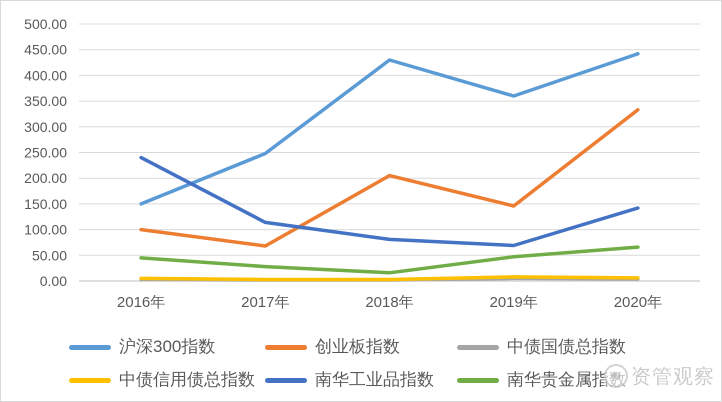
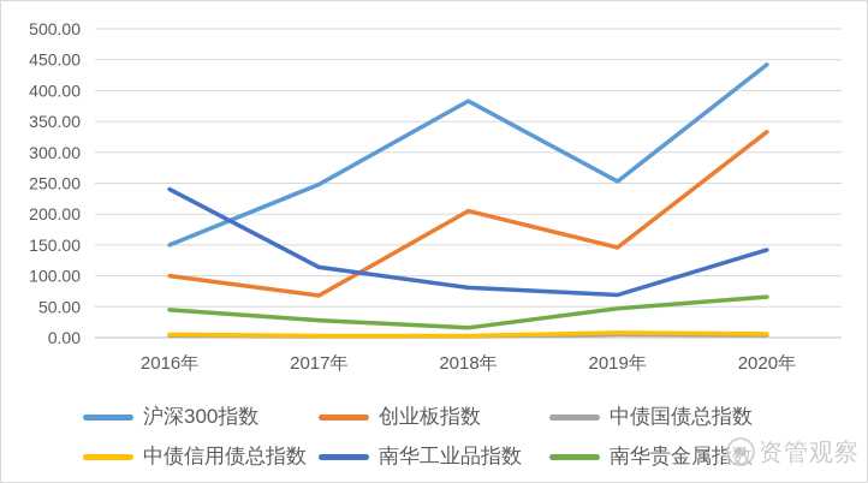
沪深300指数/2018年: 430 -> 380
沪深300指数/2019年: 360 -> 250
